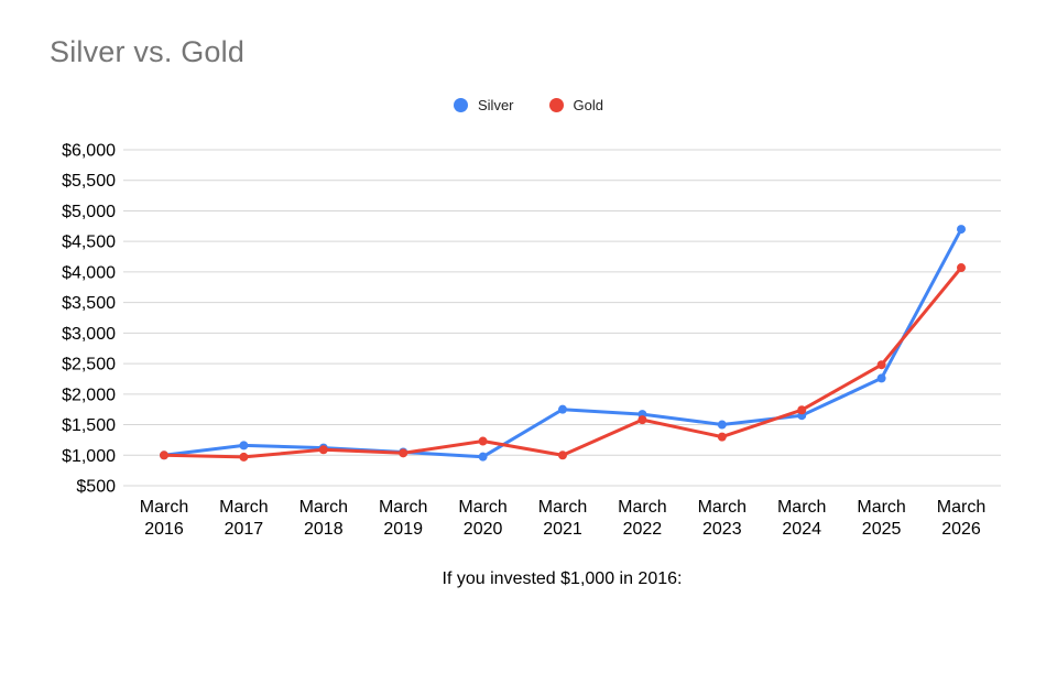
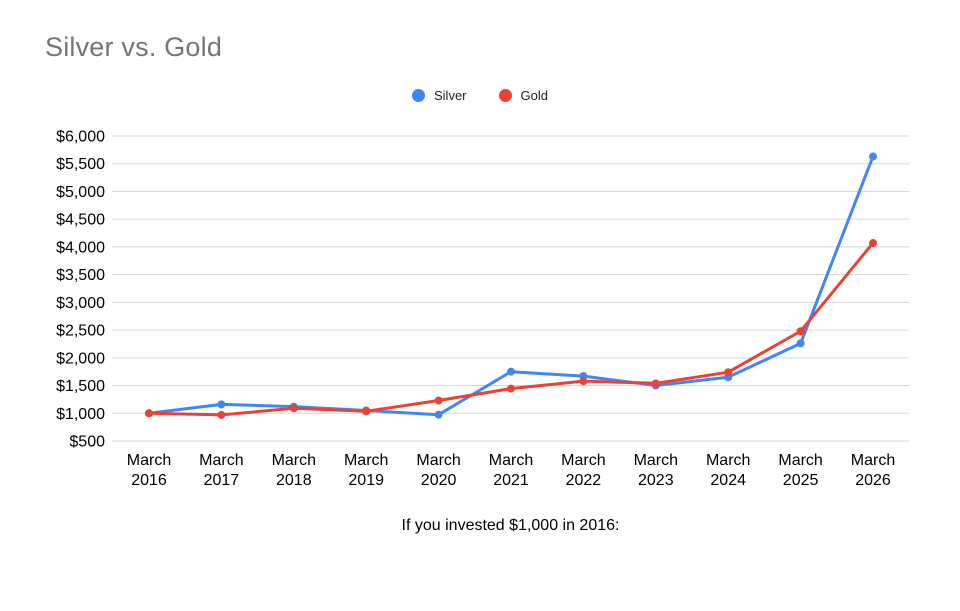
Gold/March 2021: $1000 -> $1400
Gold/March 2023: $1300 -> $1500
Silver/March 2026: $4700 -> $5600
